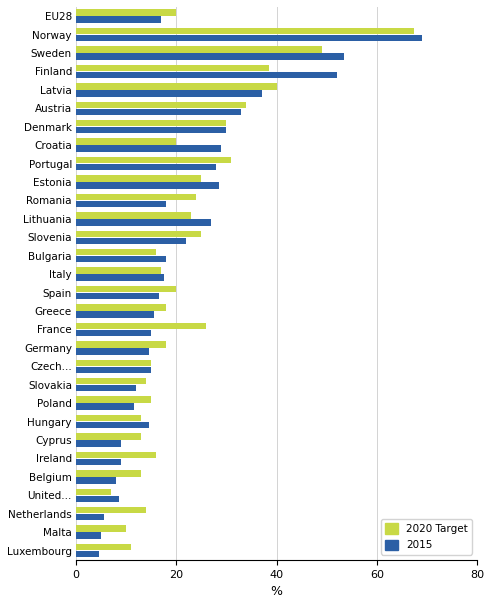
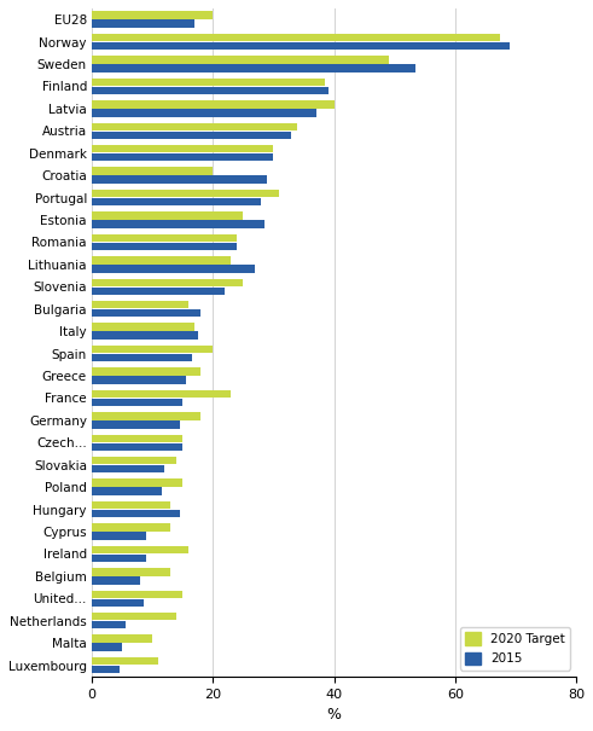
2015/Finland: 52.0 -> 39.0
2015/Romania: 18.0 -> 24.0
2020 Target/France: 26.0 -> 23.0
2020 Target/United...: 7.0 -> 15.0
